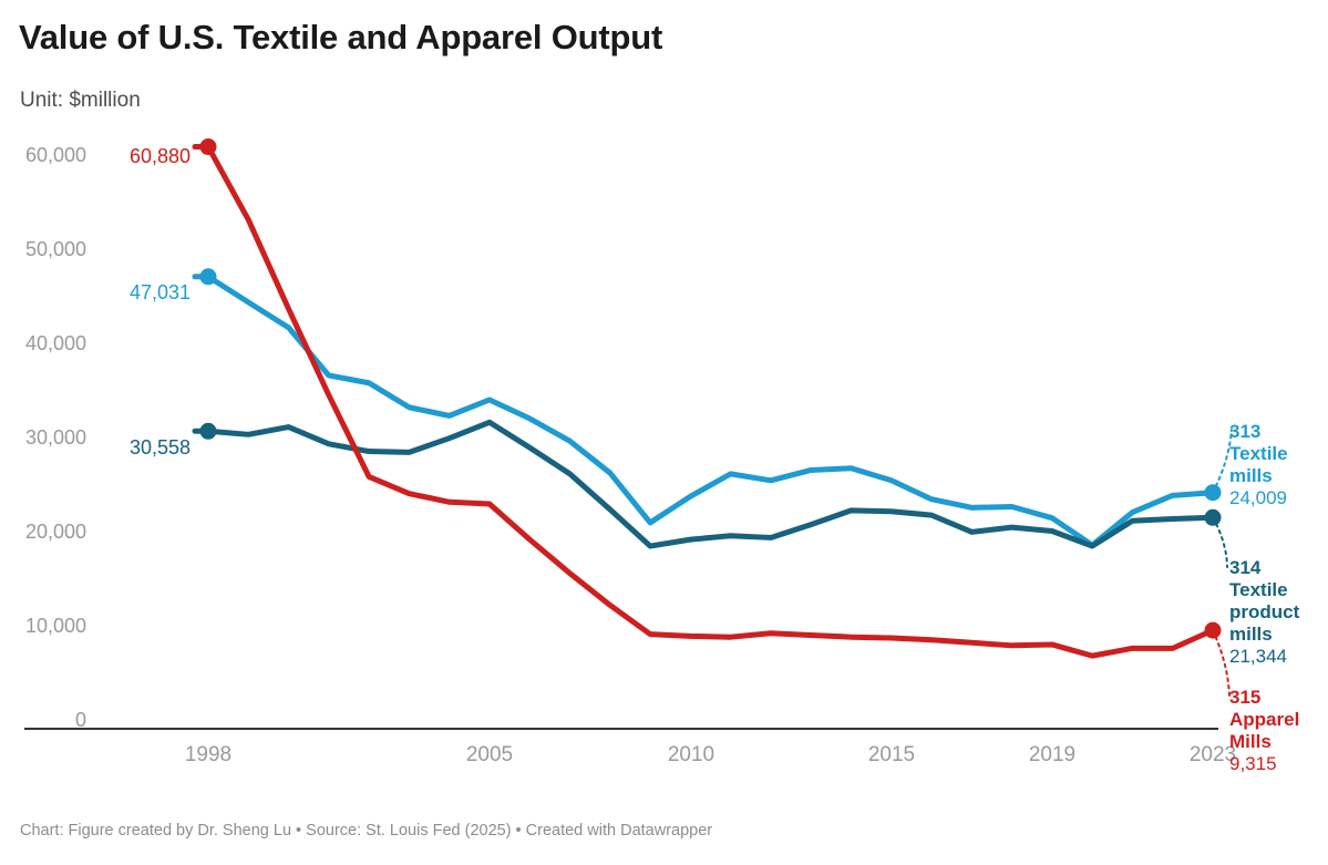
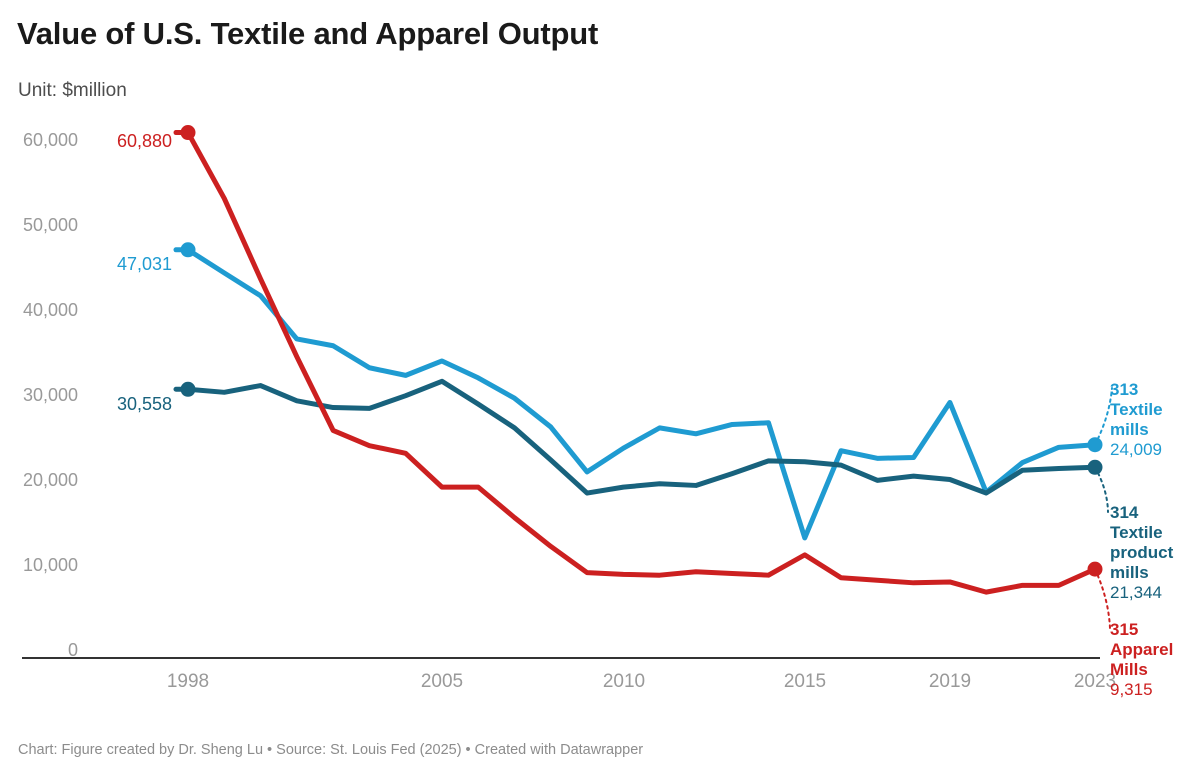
315 Apparel Mills/2005: 23000 -> 19000
313 Textile mills/2015: 25000 -> 13000
315 Apparel Mills/2015: 8000 -> 11000
313 Textile mills/2019: 21000 -> 29000
